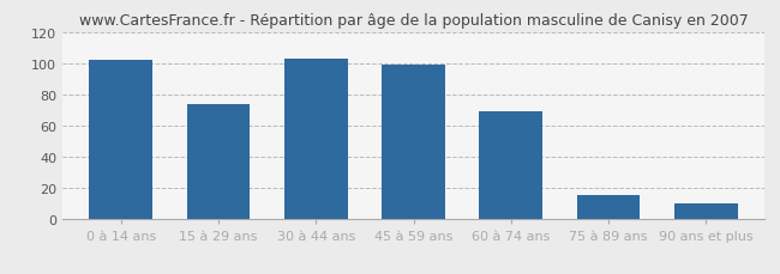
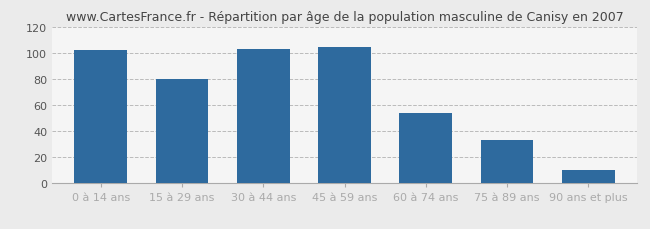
15 à 29 ans: 74 -> 80
45 à 59 ans: 99 -> 104
60 à 74 ans: 69 -> 54
75 à 89 ans: 15 -> 33
